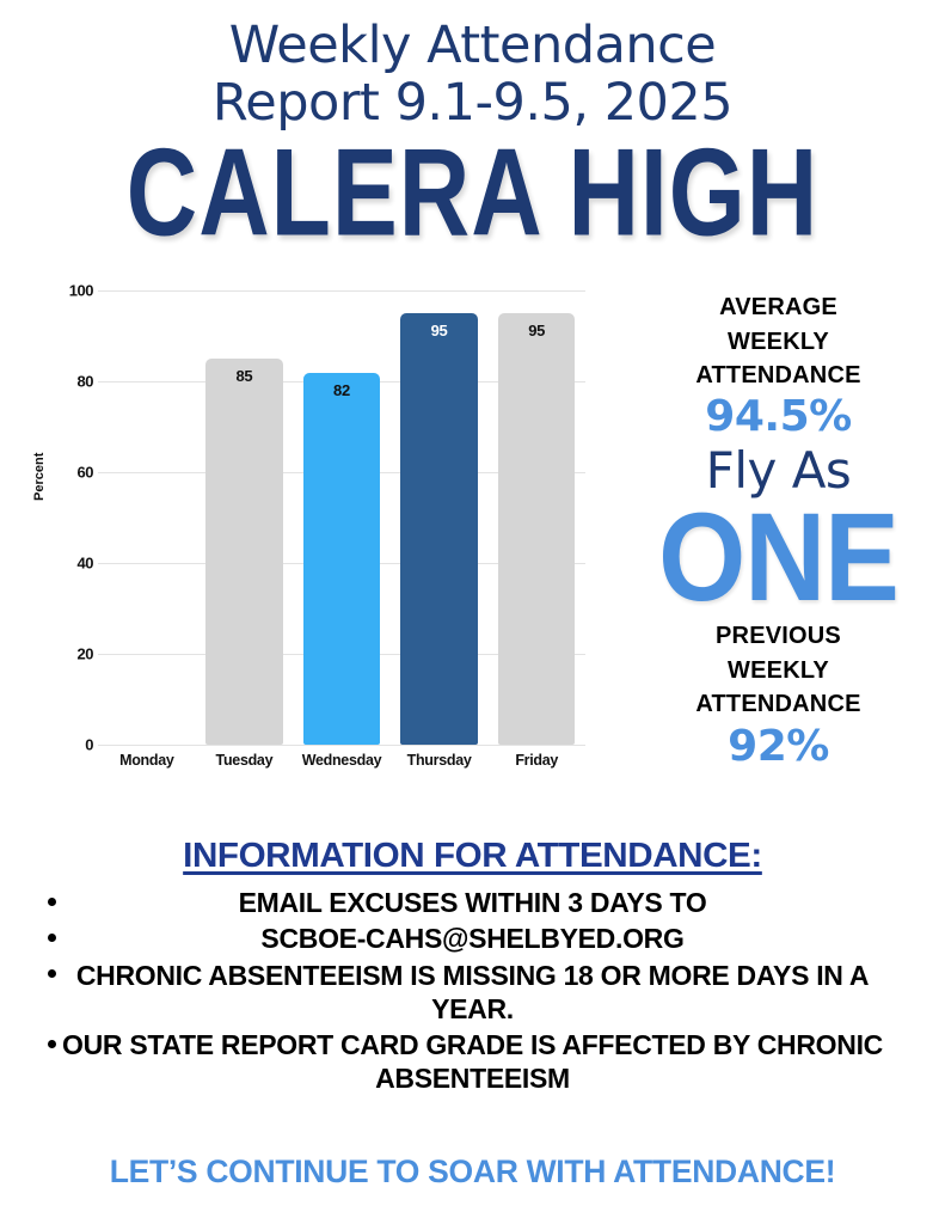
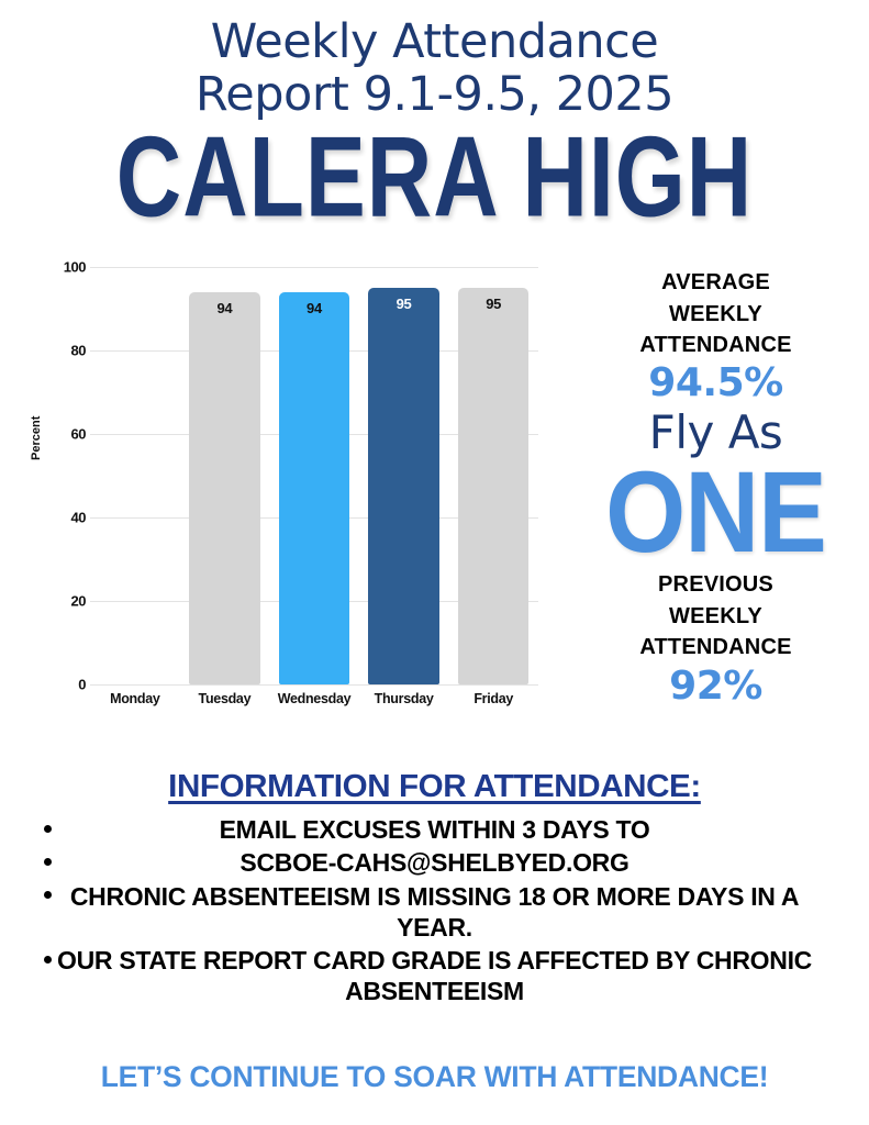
Tuesday: 85 -> 94
Wednesday: 82 -> 94
